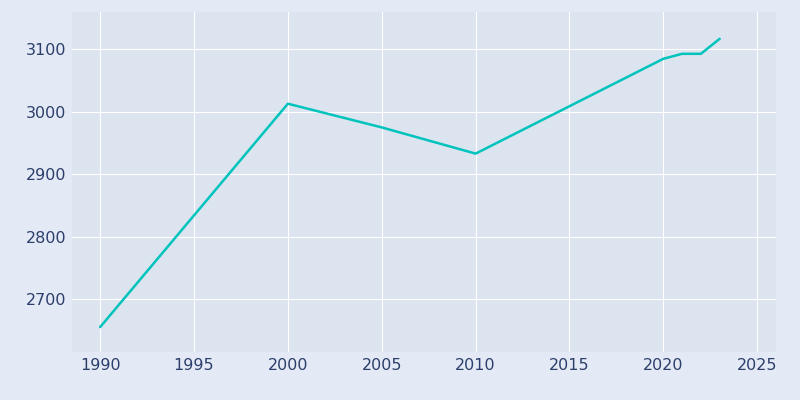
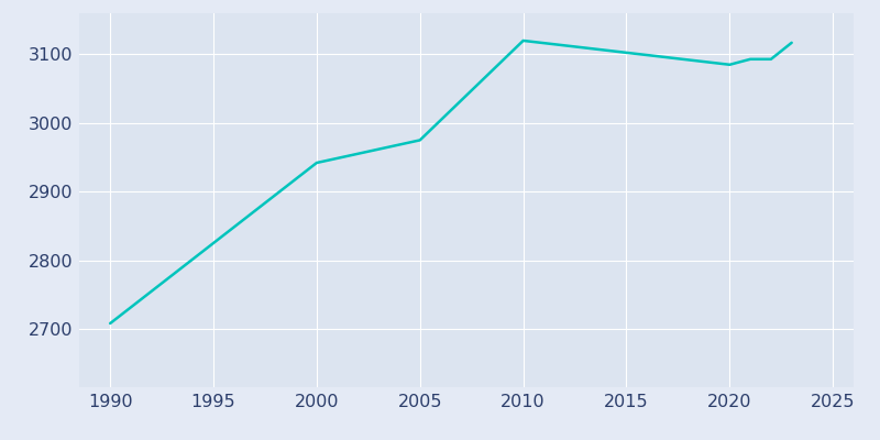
1990: 2655 -> 2708
2000: 3013 -> 2942
2010: 2933 -> 3120
